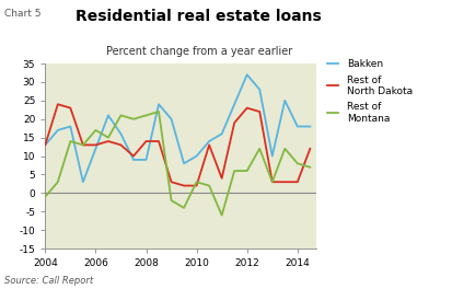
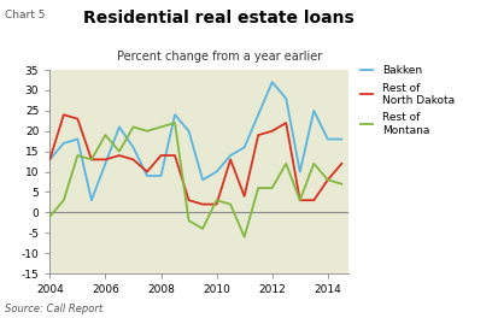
Rest of Montana/2006: 17 -> 19
Rest of North Dakota/2012: 23 -> 20
Rest of North Dakota/2014: 3 -> 8
